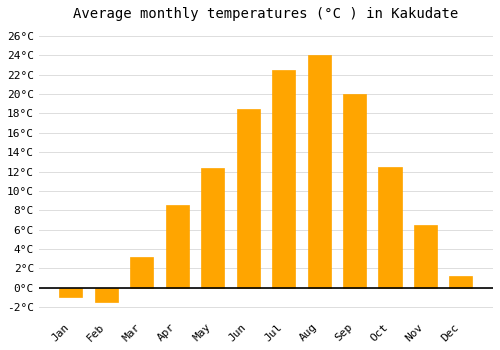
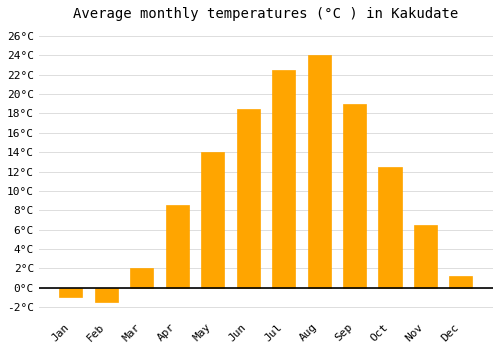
Mar: 3.2°C -> 2.0°C
May: 12.4°C -> 14.0°C
Sep: 20.0°C -> 19.0°C
